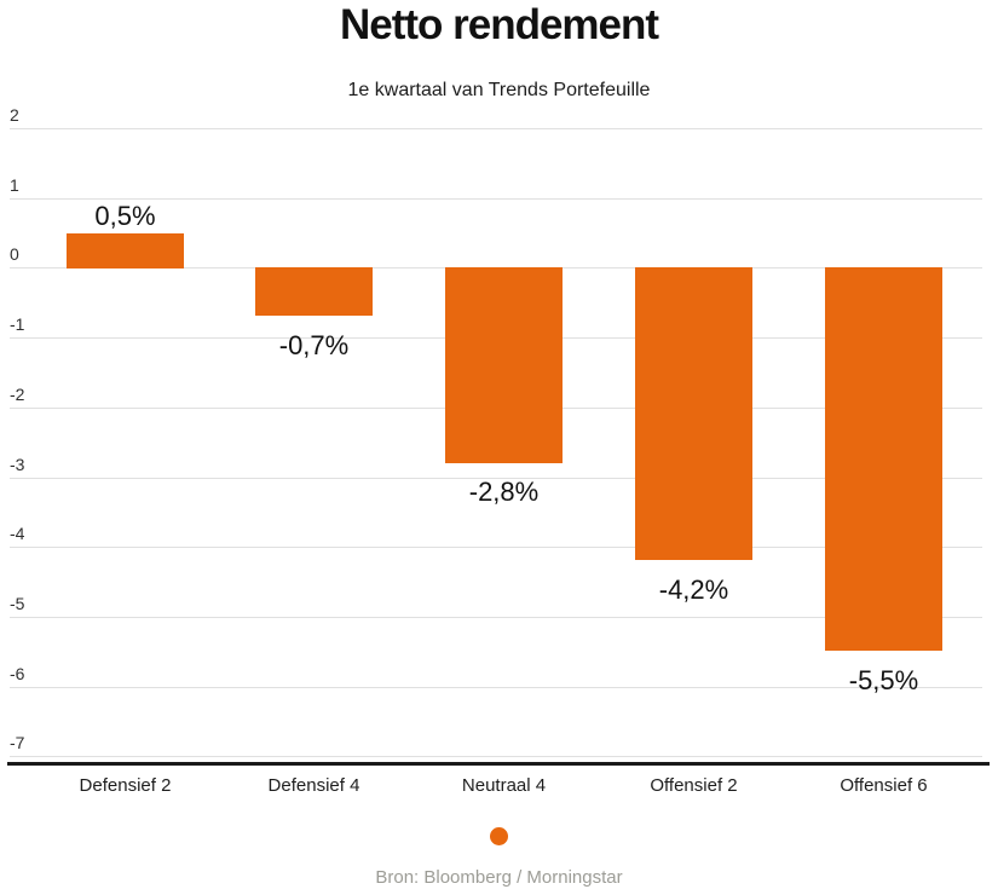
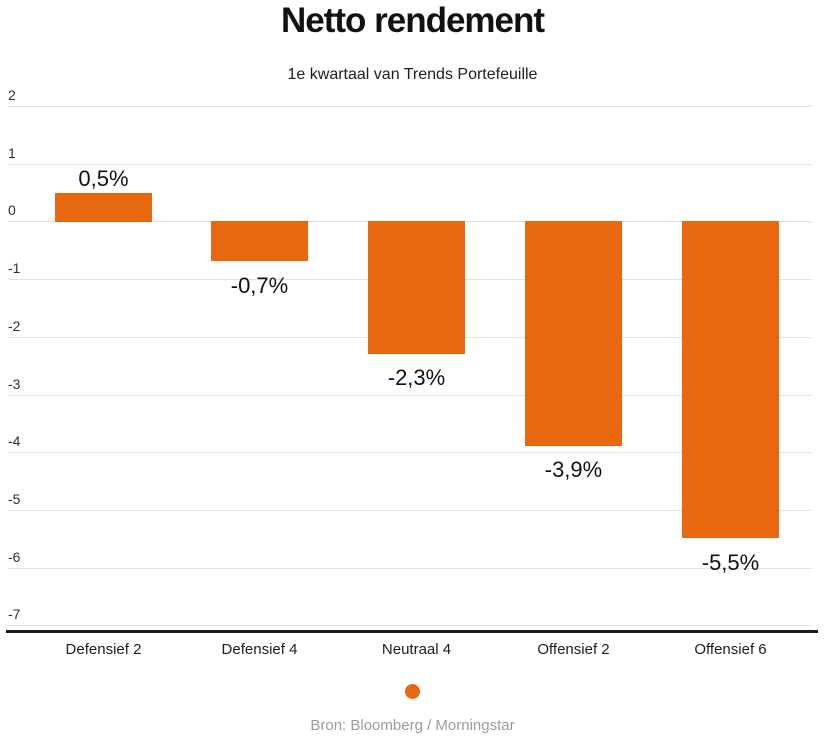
Neutraal 4: -2,8% -> -2,3%
Offensief 2: -4,2% -> -3,9%
